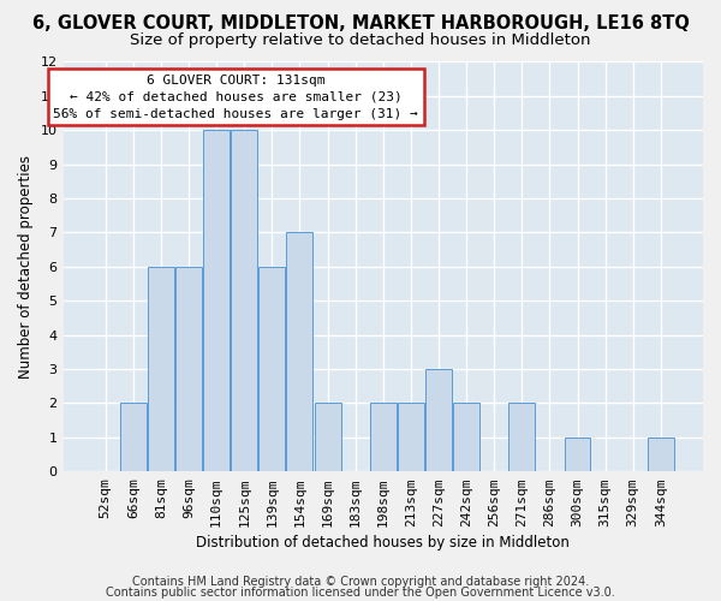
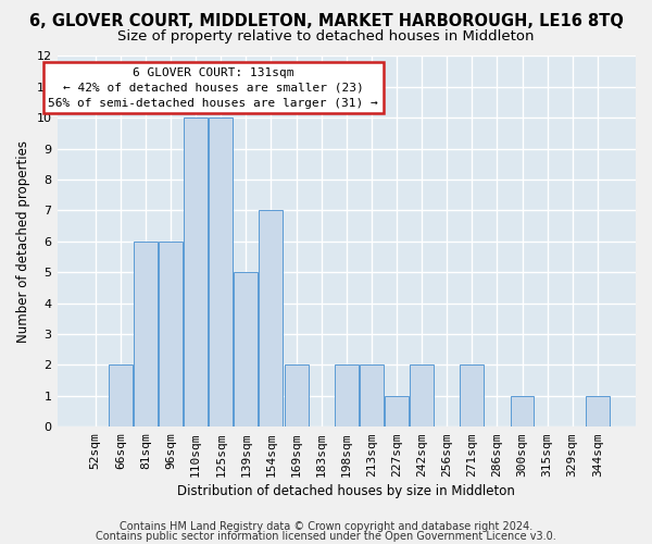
139sqm: 6 -> 5
227sqm: 3 -> 1
